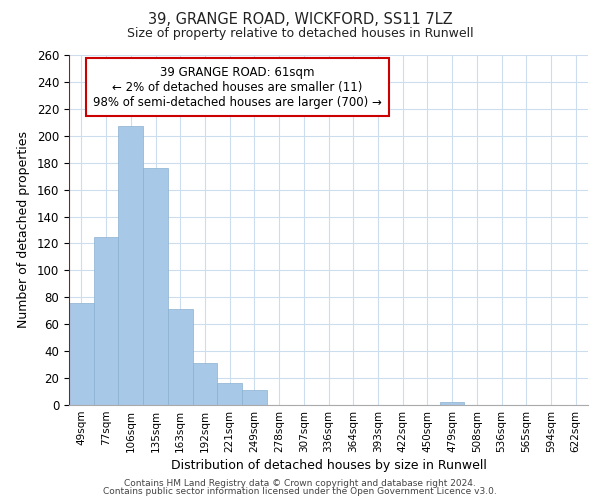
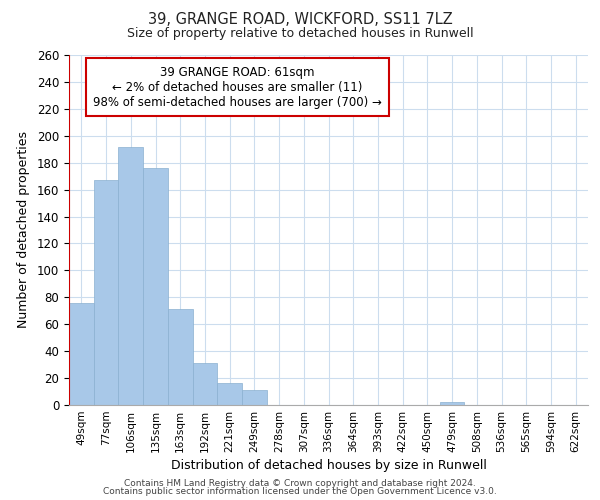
77sqm: 125 -> 167
106sqm: 207 -> 192
